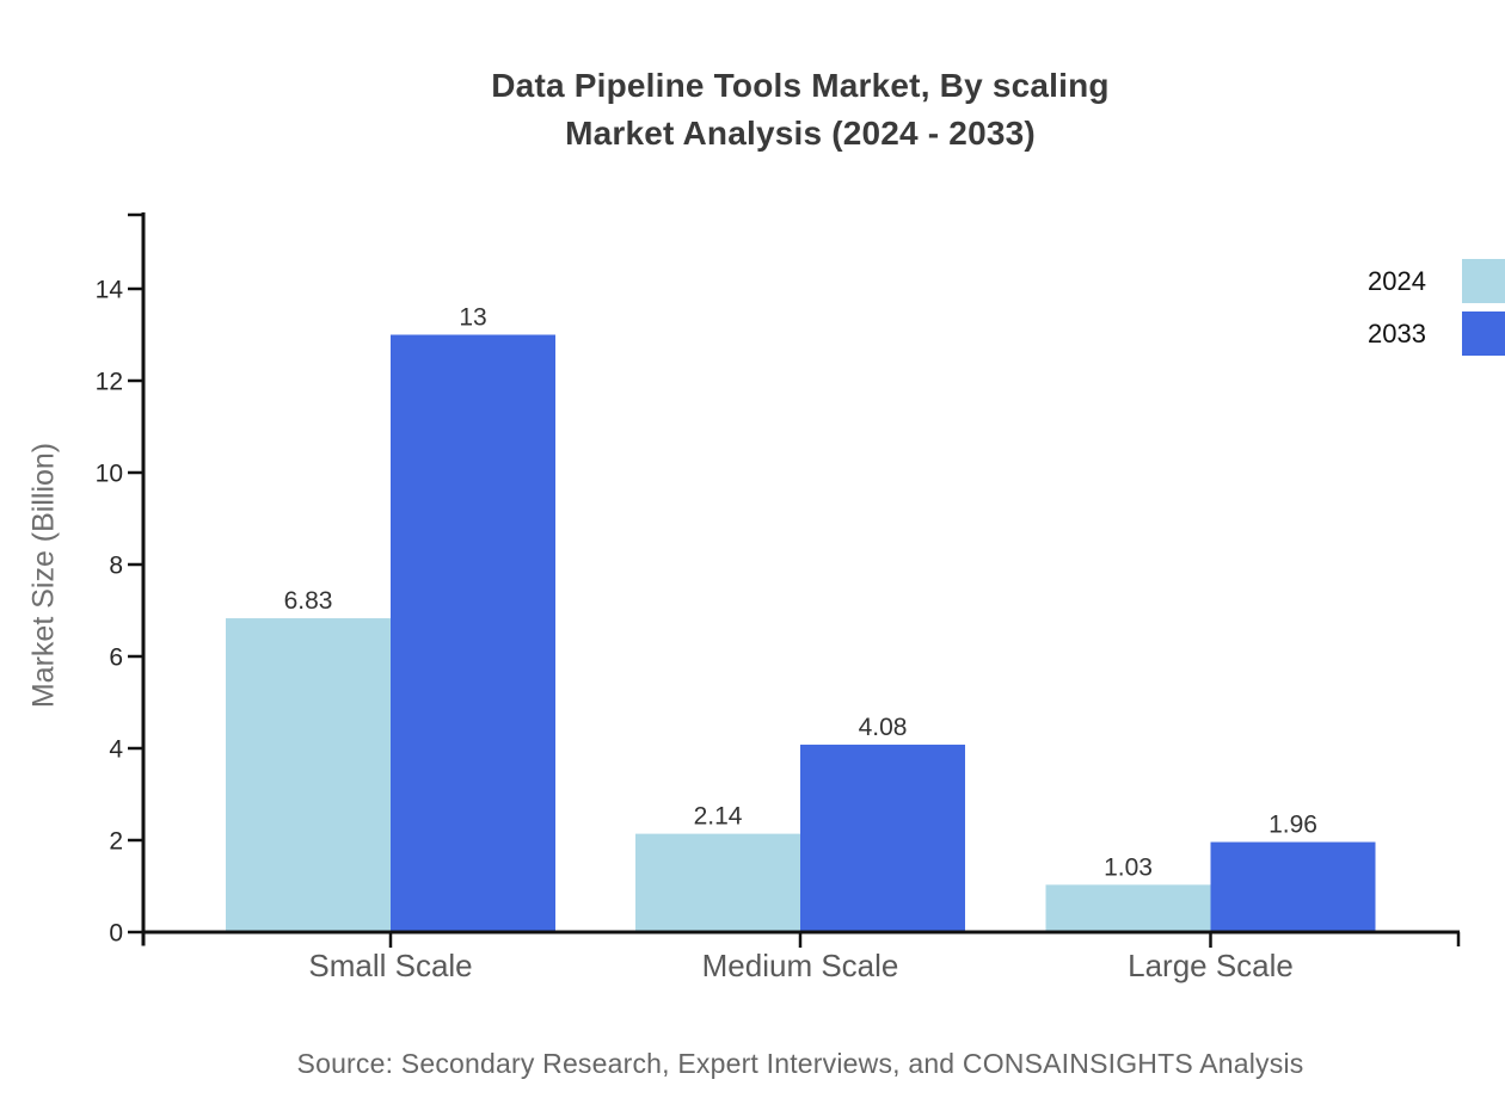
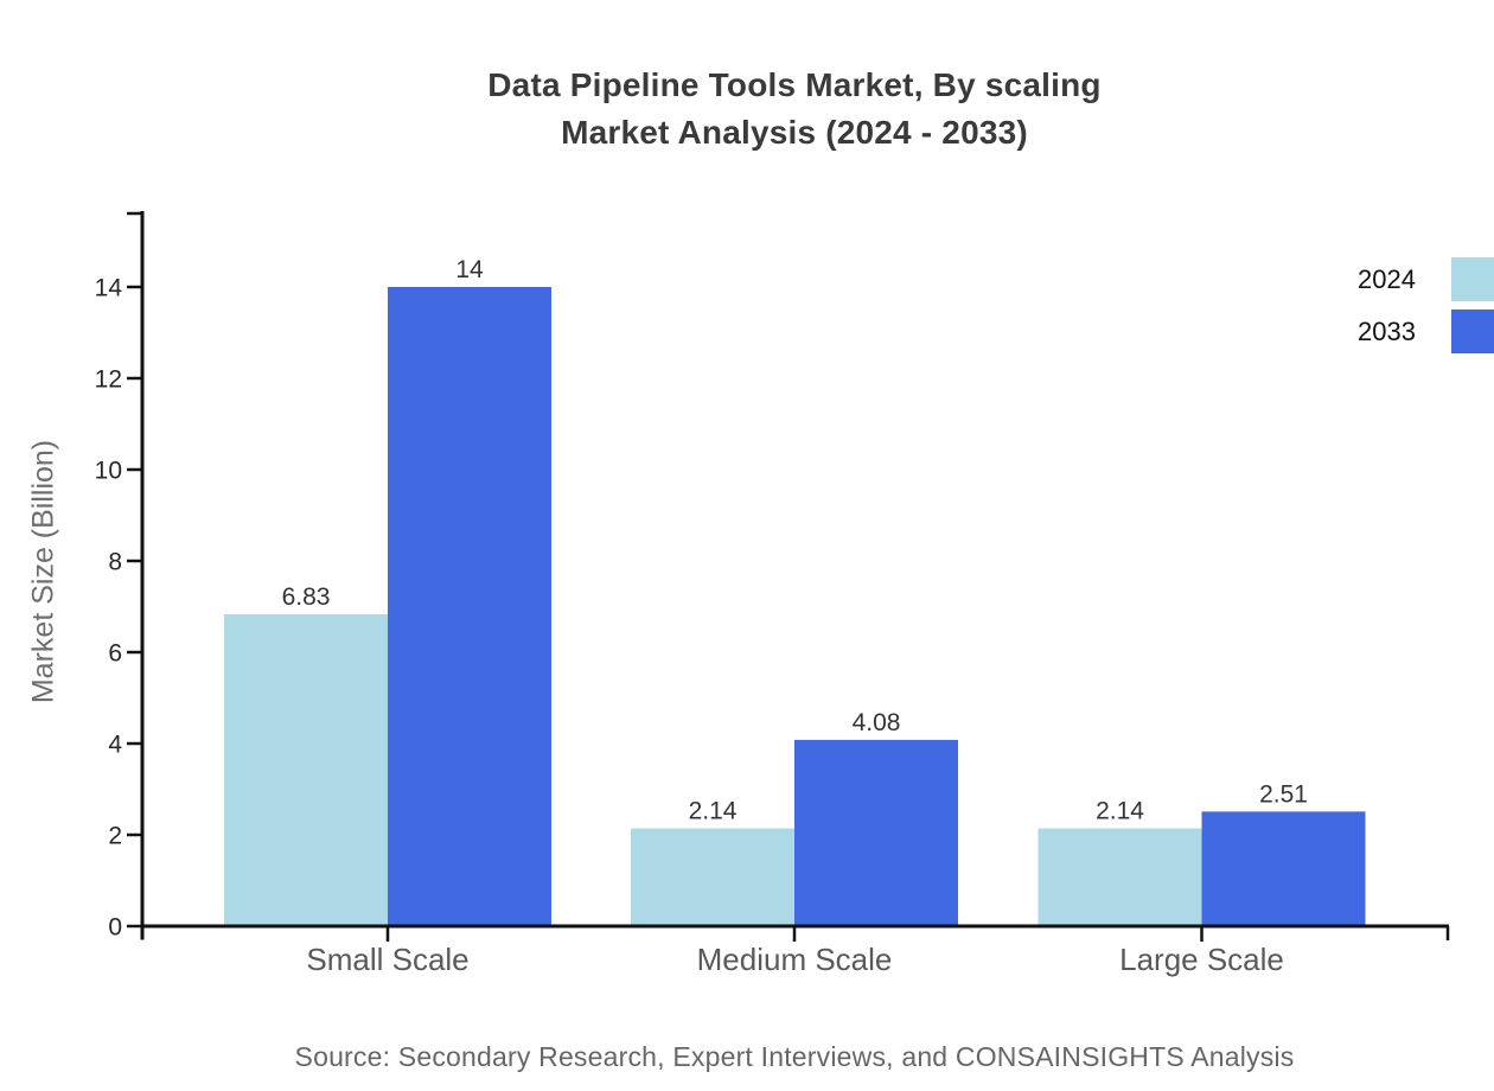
2033/Small Scale: 13 -> 14
2024/Large Scale: 1.03 -> 2.14
2033/Large Scale: 1.96 -> 2.51
